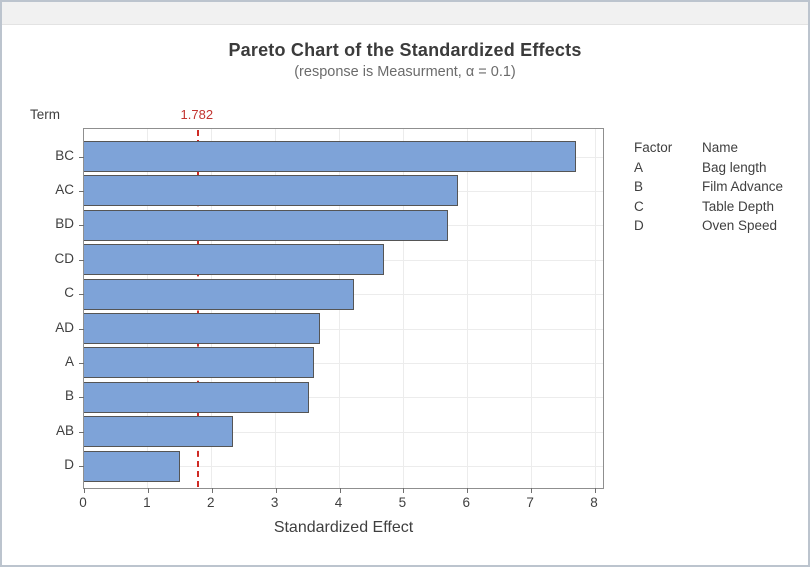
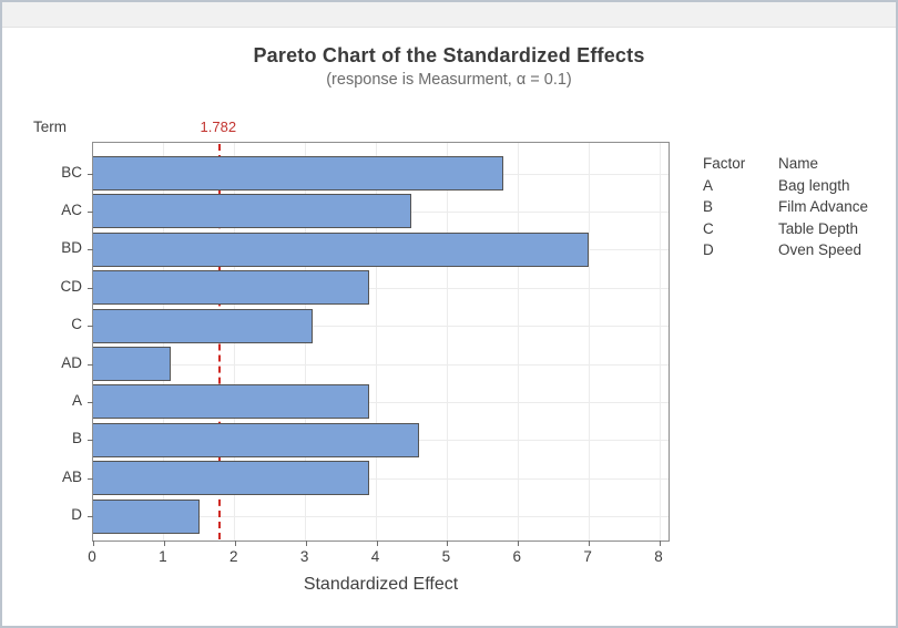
BC: 7.7 -> 5.8
AC: 5.8 -> 4.5
BD: 5.7 -> 7.0
CD: 4.7 -> 3.9
C: 4.2 -> 3.1
AD: 3.7 -> 1.1
A: 3.6 -> 3.9
B: 3.5 -> 4.6
AB: 2.3 -> 3.9
